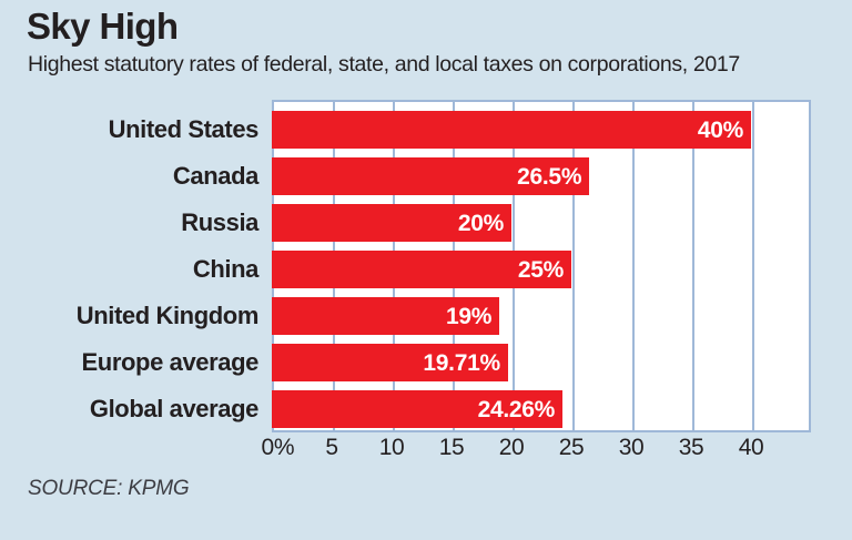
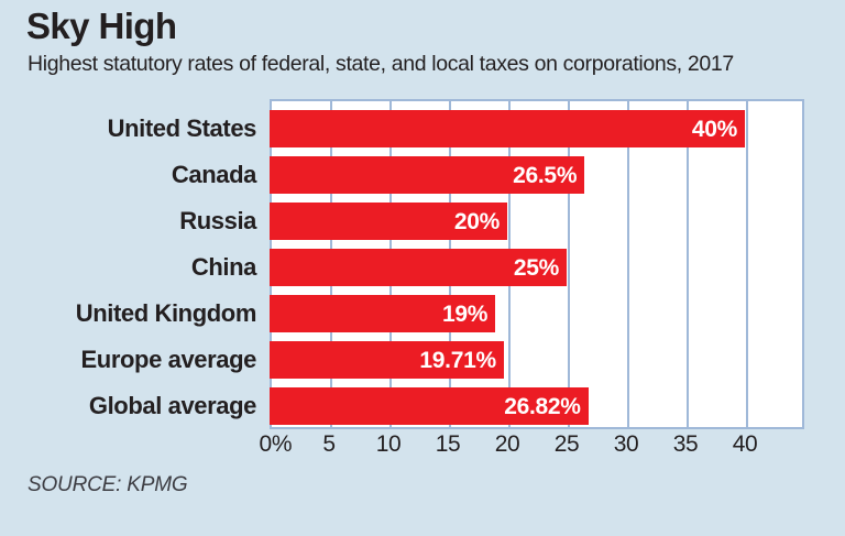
Global average: 24.26% -> 26.82%
